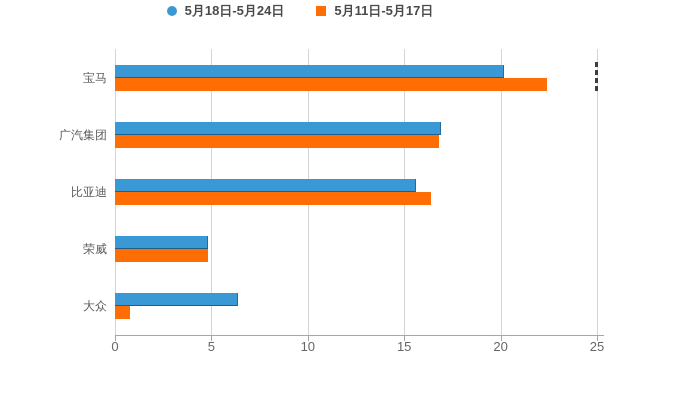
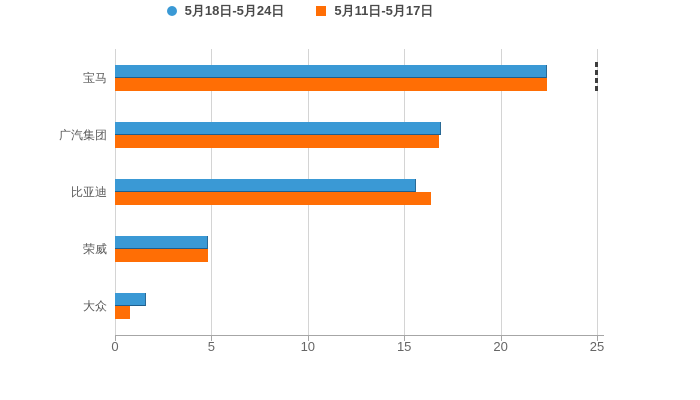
5月18日-5月24日/宝马: 20.2 -> 22.4
5月18日-5月24日/大众: 6.4 -> 1.6
